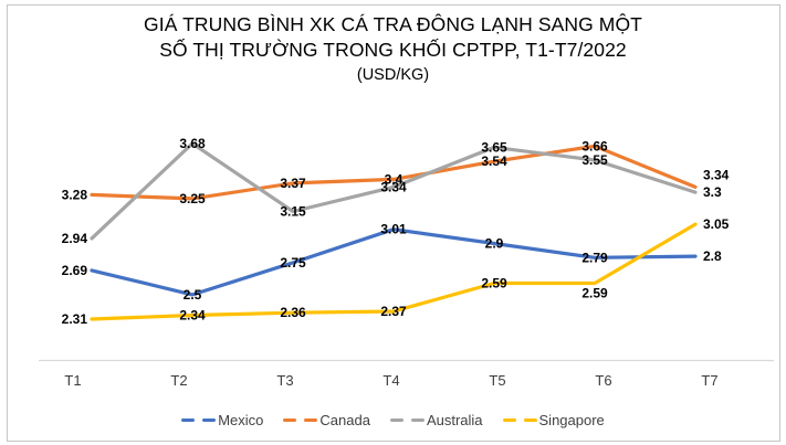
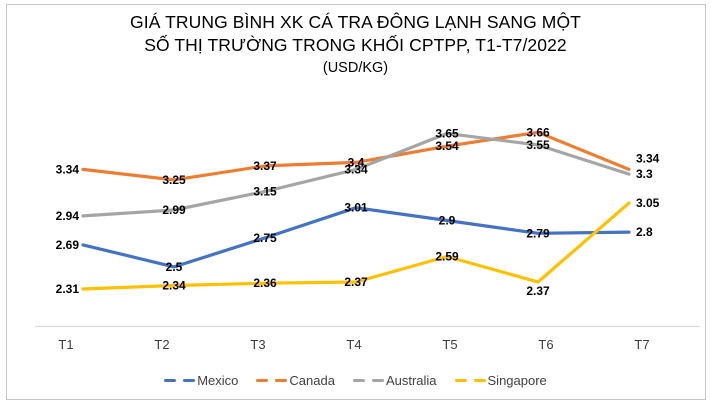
Canada/T1: 3.28 -> 3.34
Australia/T2: 3.68 -> 2.99
Singapore/T6: 2.59 -> 2.37
